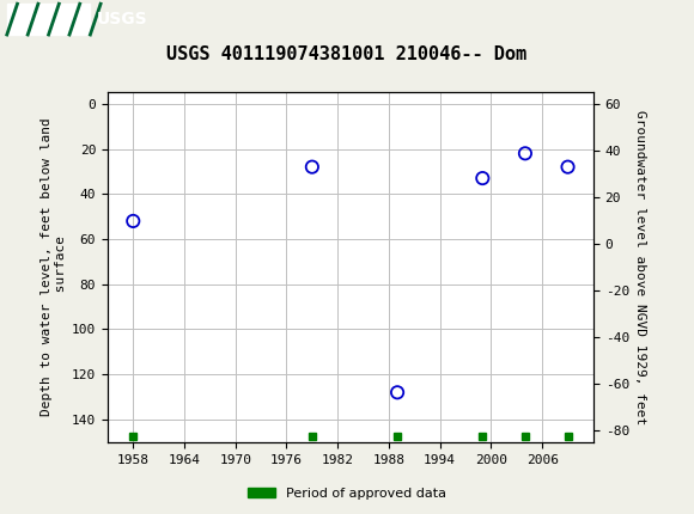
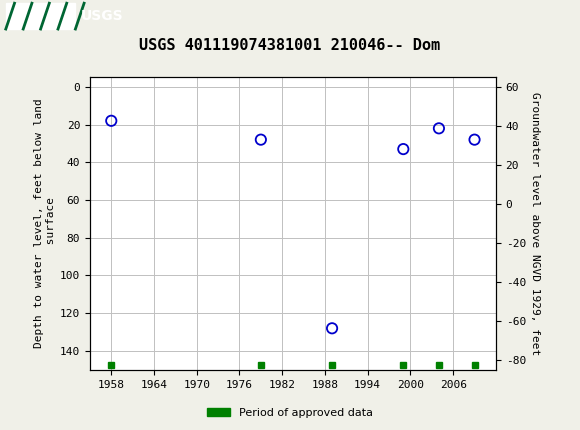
1958: 52 -> 18
